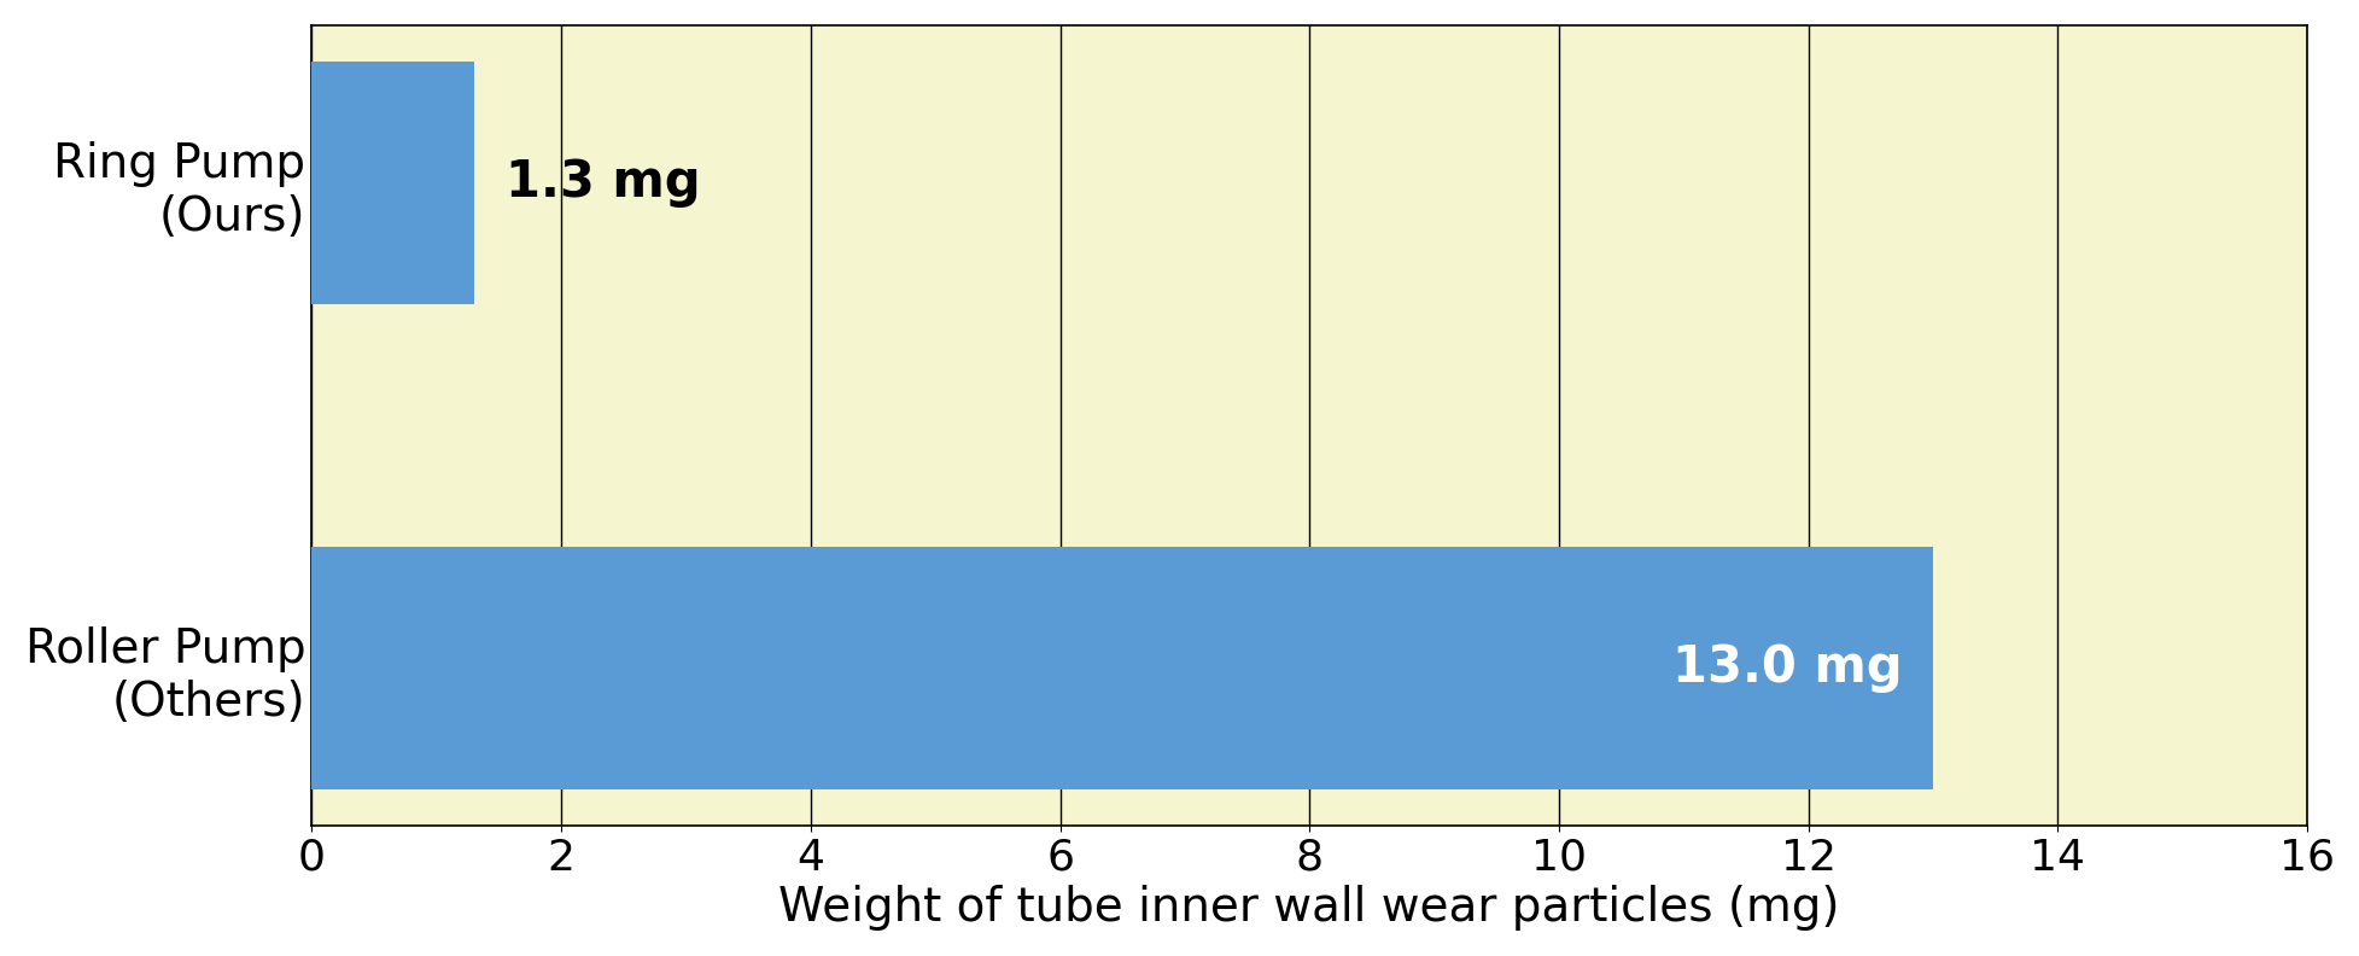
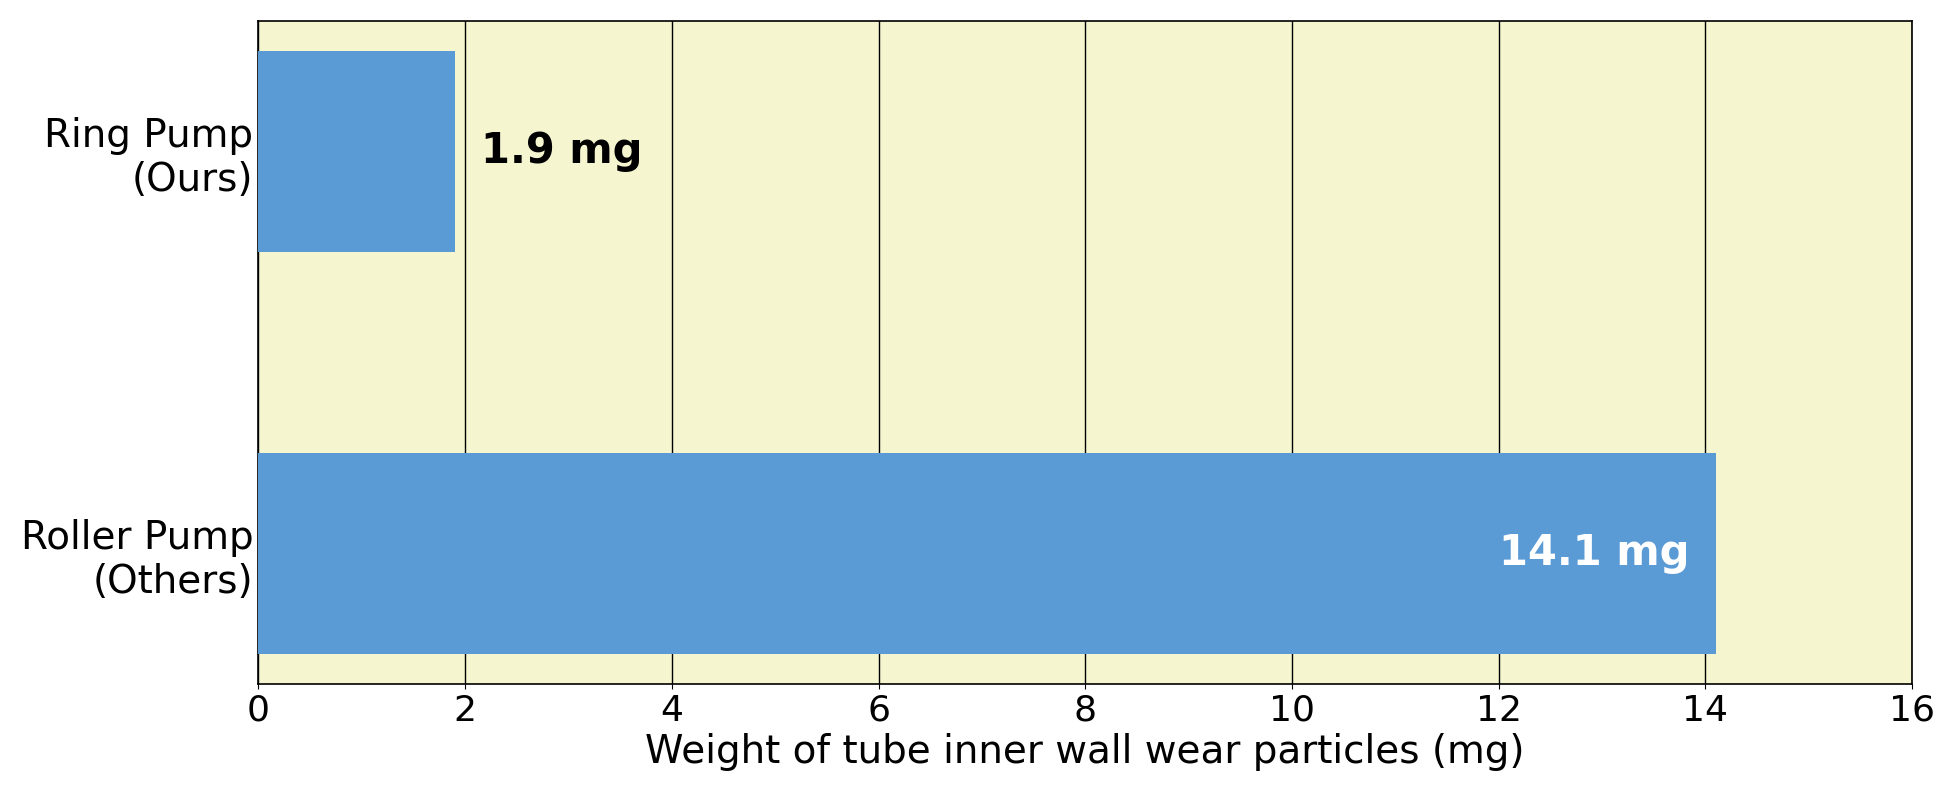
Ring Pump (Ours): 1.3 -> 1.9
Roller Pump (Others): 13.0 -> 14.1
